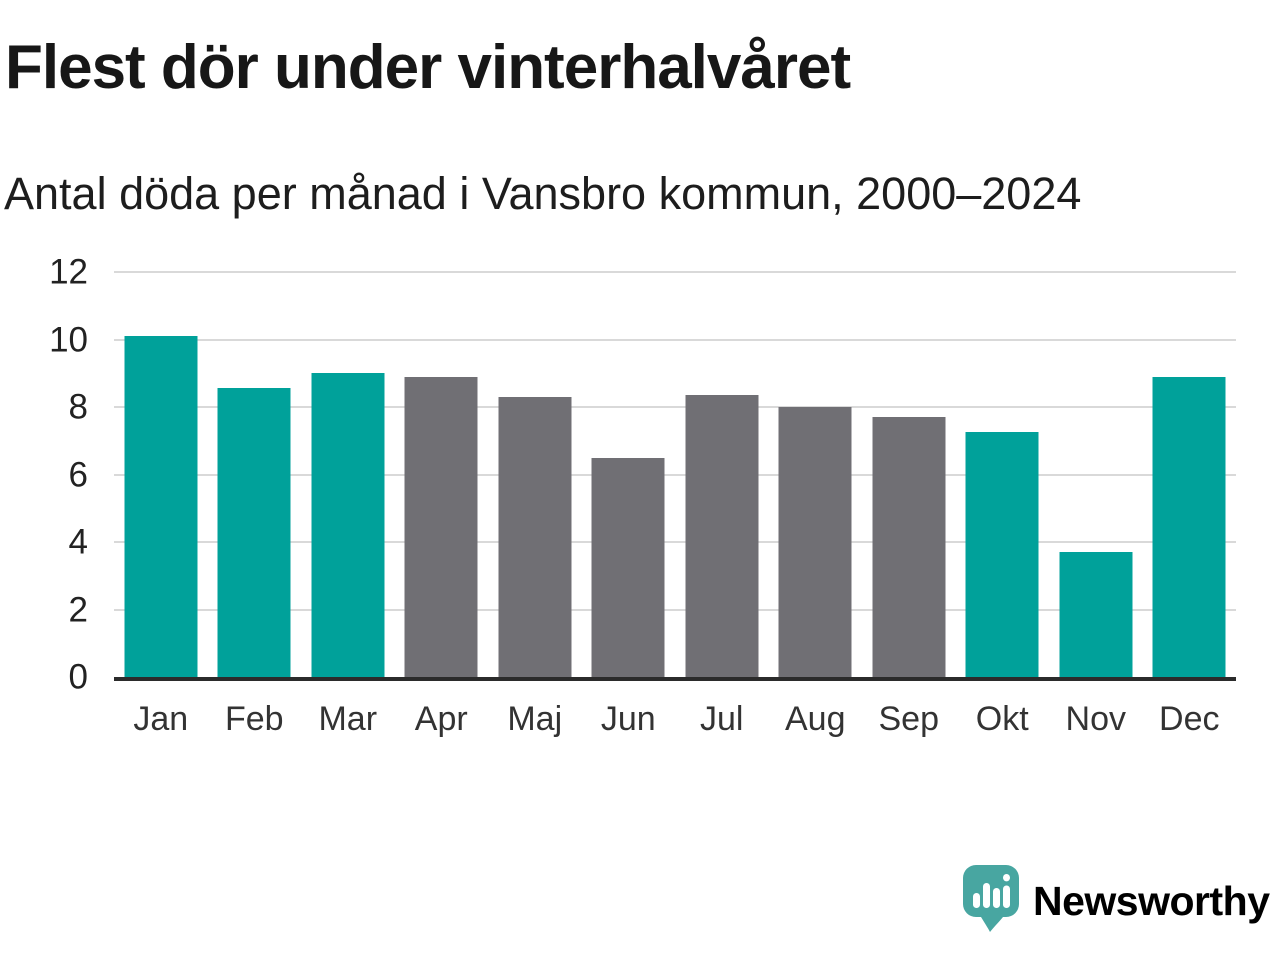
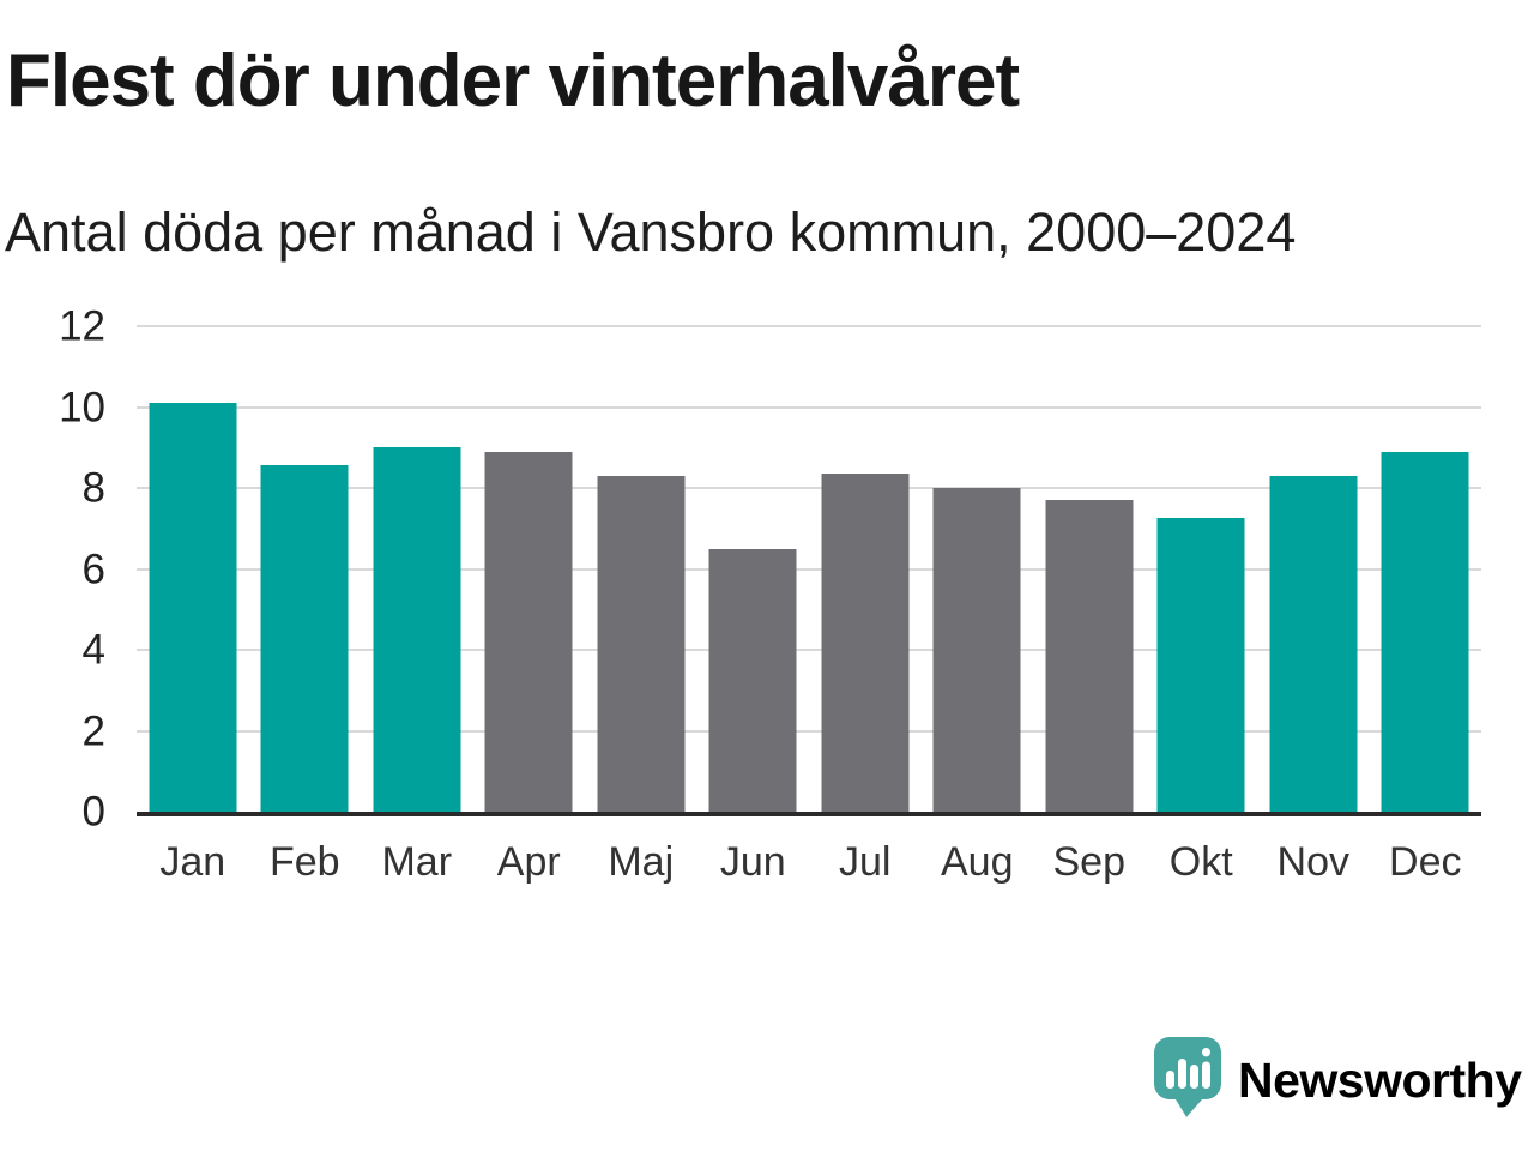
Nov: 3.7 -> 8.3
